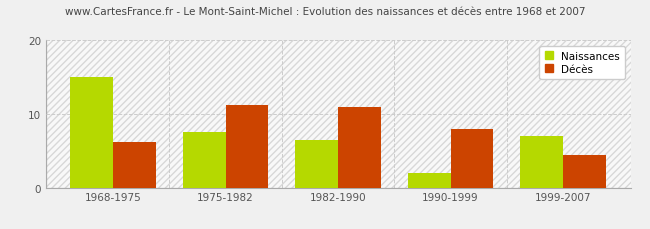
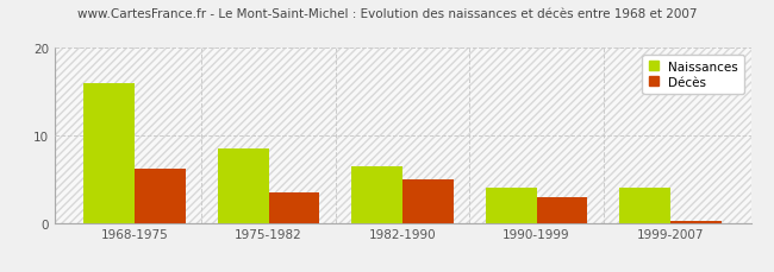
Naissances/1968-1975: 15.0 -> 16.0
Naissances/1975-1982: 7.6 -> 8.5
Décès/1975-1982: 11.2 -> 3.5
Décès/1982-1990: 11.0 -> 5.0
Naissances/1990-1999: 2.0 -> 4.0
Décès/1990-1999: 8.0 -> 3.0
Naissances/1999-2007: 7.0 -> 4.0
Décès/1999-2007: 4.4 -> 0.2
